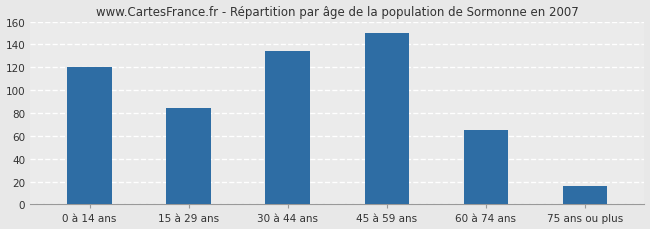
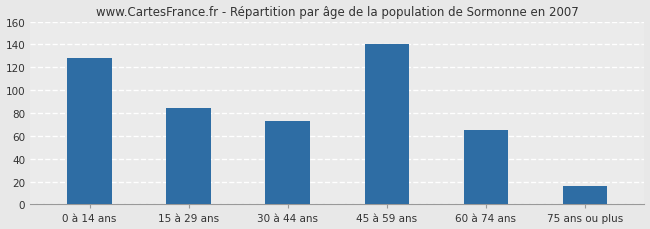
0 à 14 ans: 120 -> 128
30 à 44 ans: 134 -> 73
45 à 59 ans: 150 -> 140
